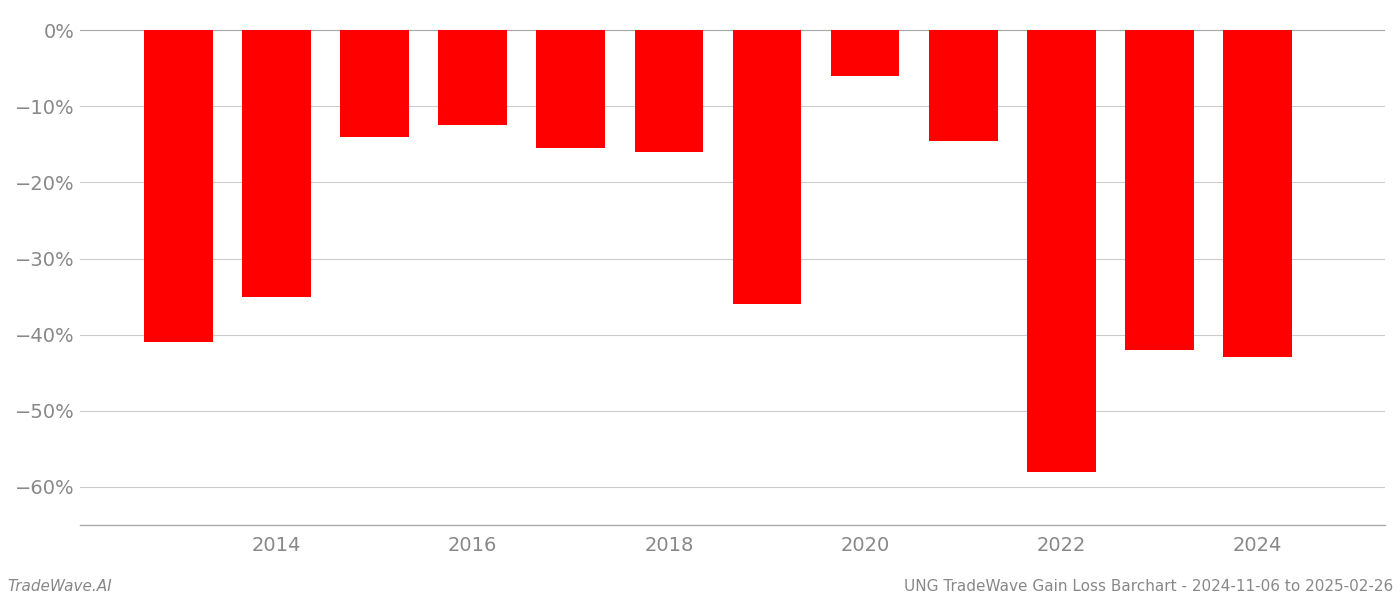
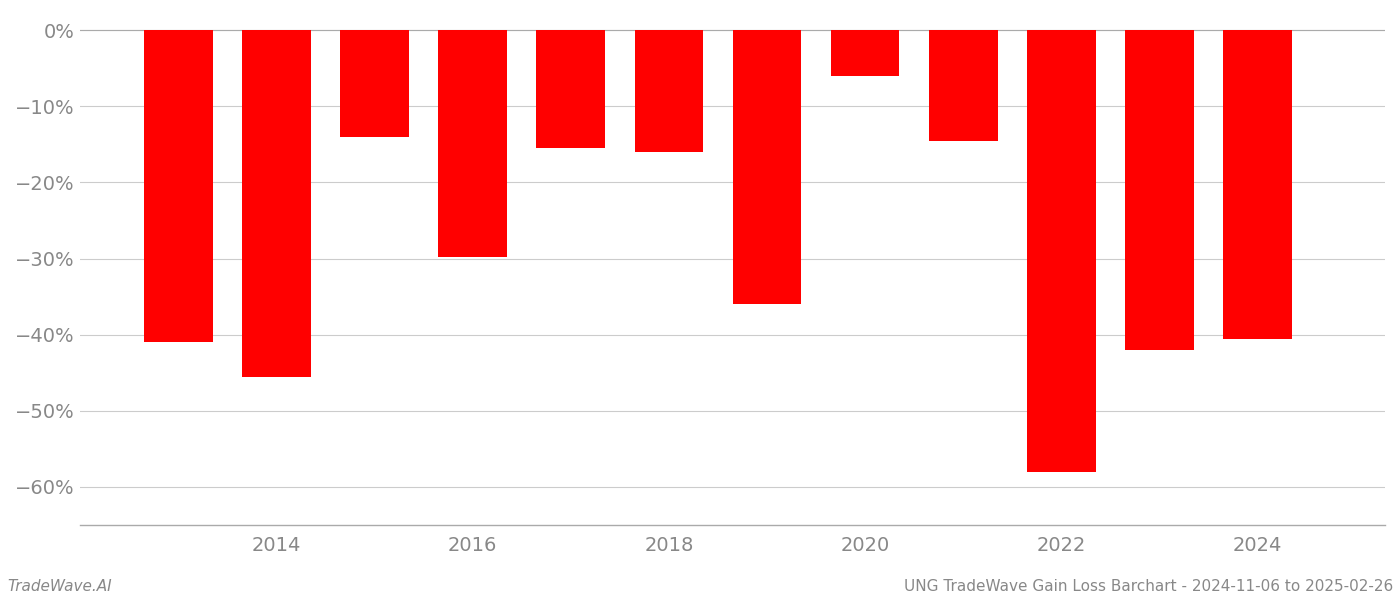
2014: -35.0% -> -45.6%
2016: -12.5% -> -29.8%
2024: -43.0% -> -40.6%
